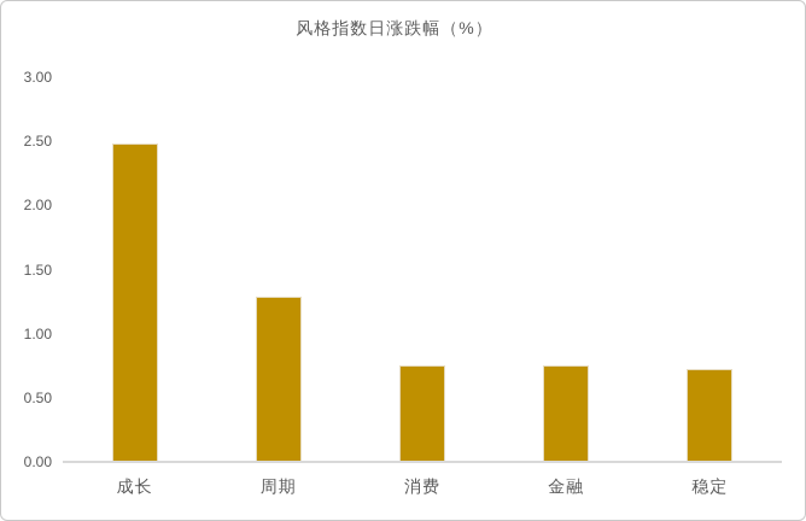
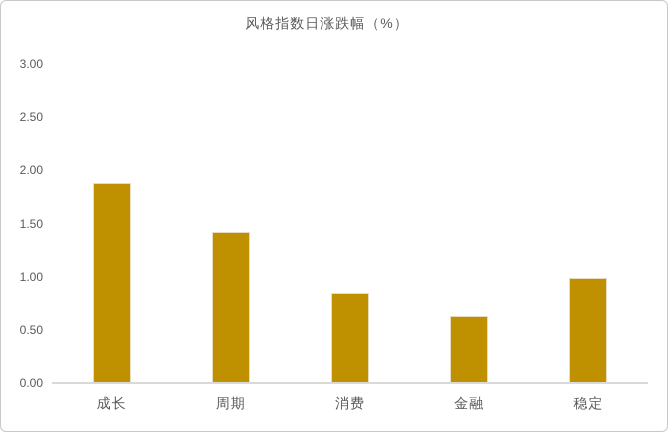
成长: 2.48 -> 1.88
周期: 1.29 -> 1.42
消费: 0.75 -> 0.85
金融: 0.75 -> 0.63
稳定: 0.72 -> 0.99
